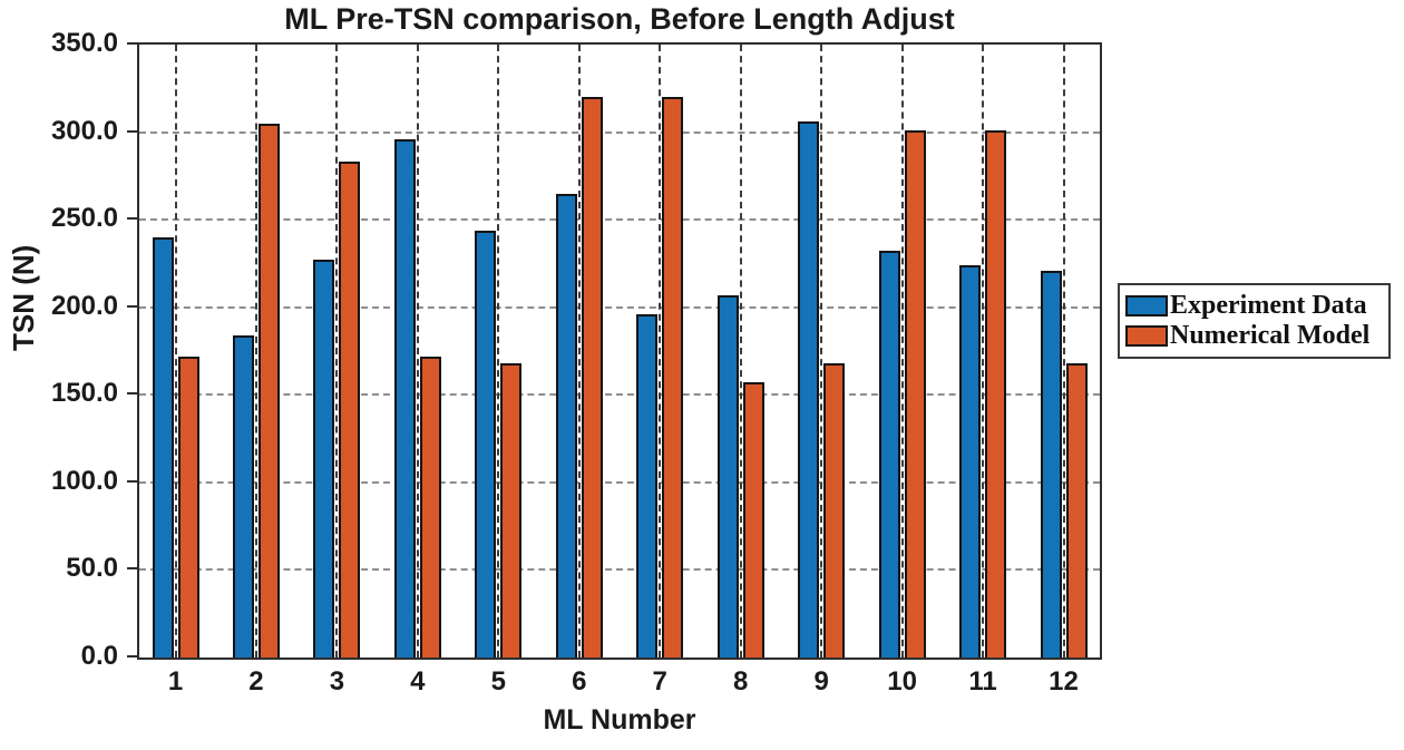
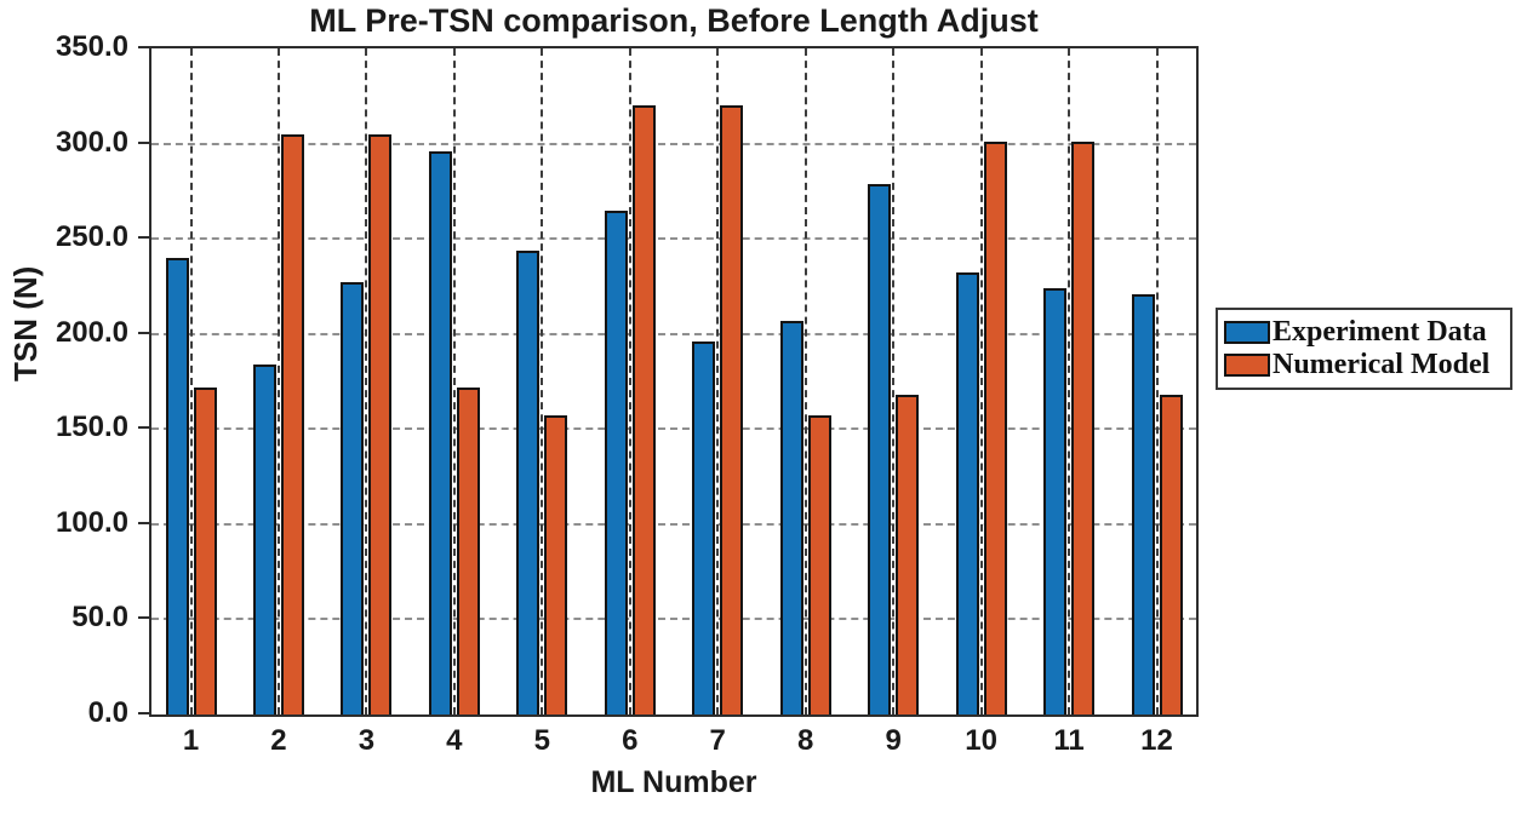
Numerical Model/3: 283 -> 305
Numerical Model/5: 168 -> 157
Experiment Data/9: 306 -> 279
